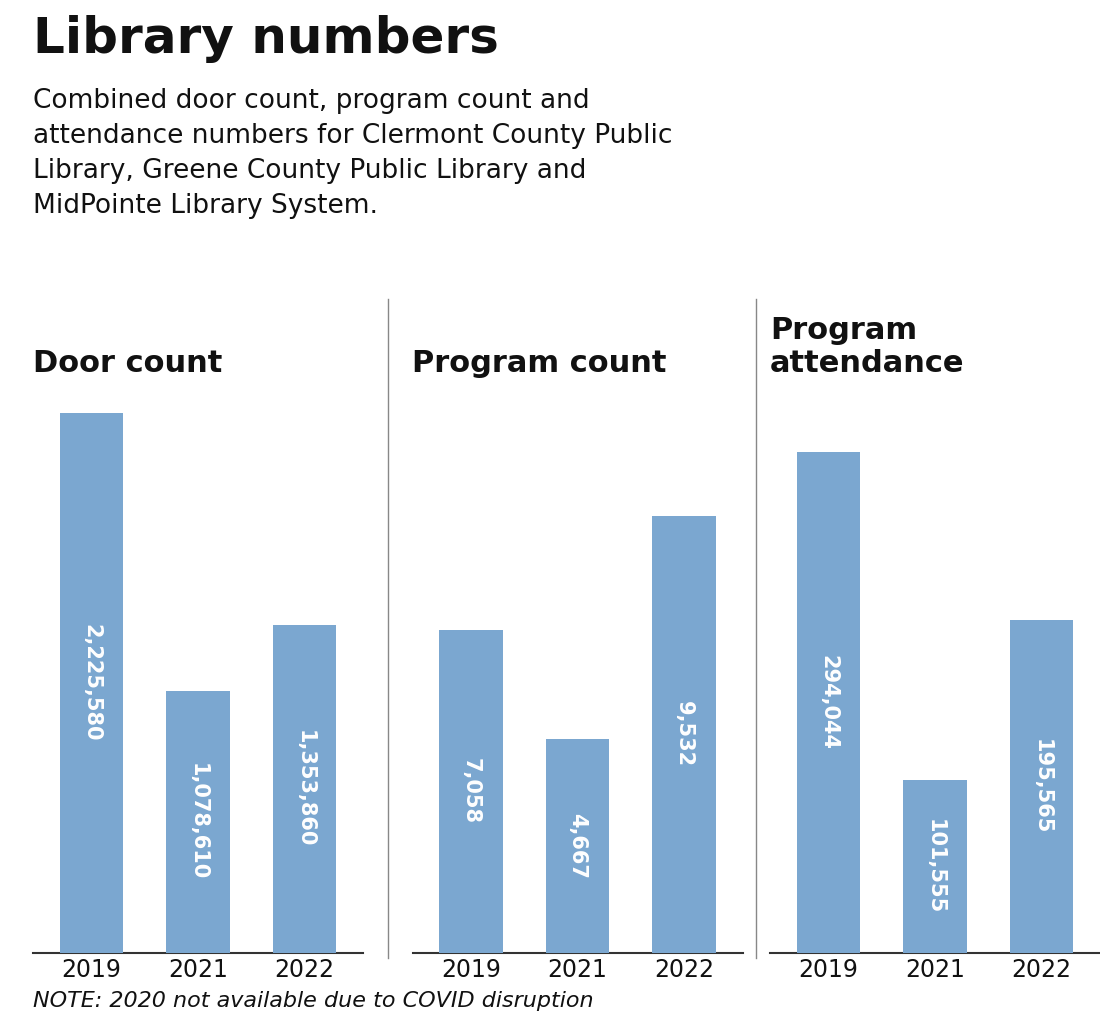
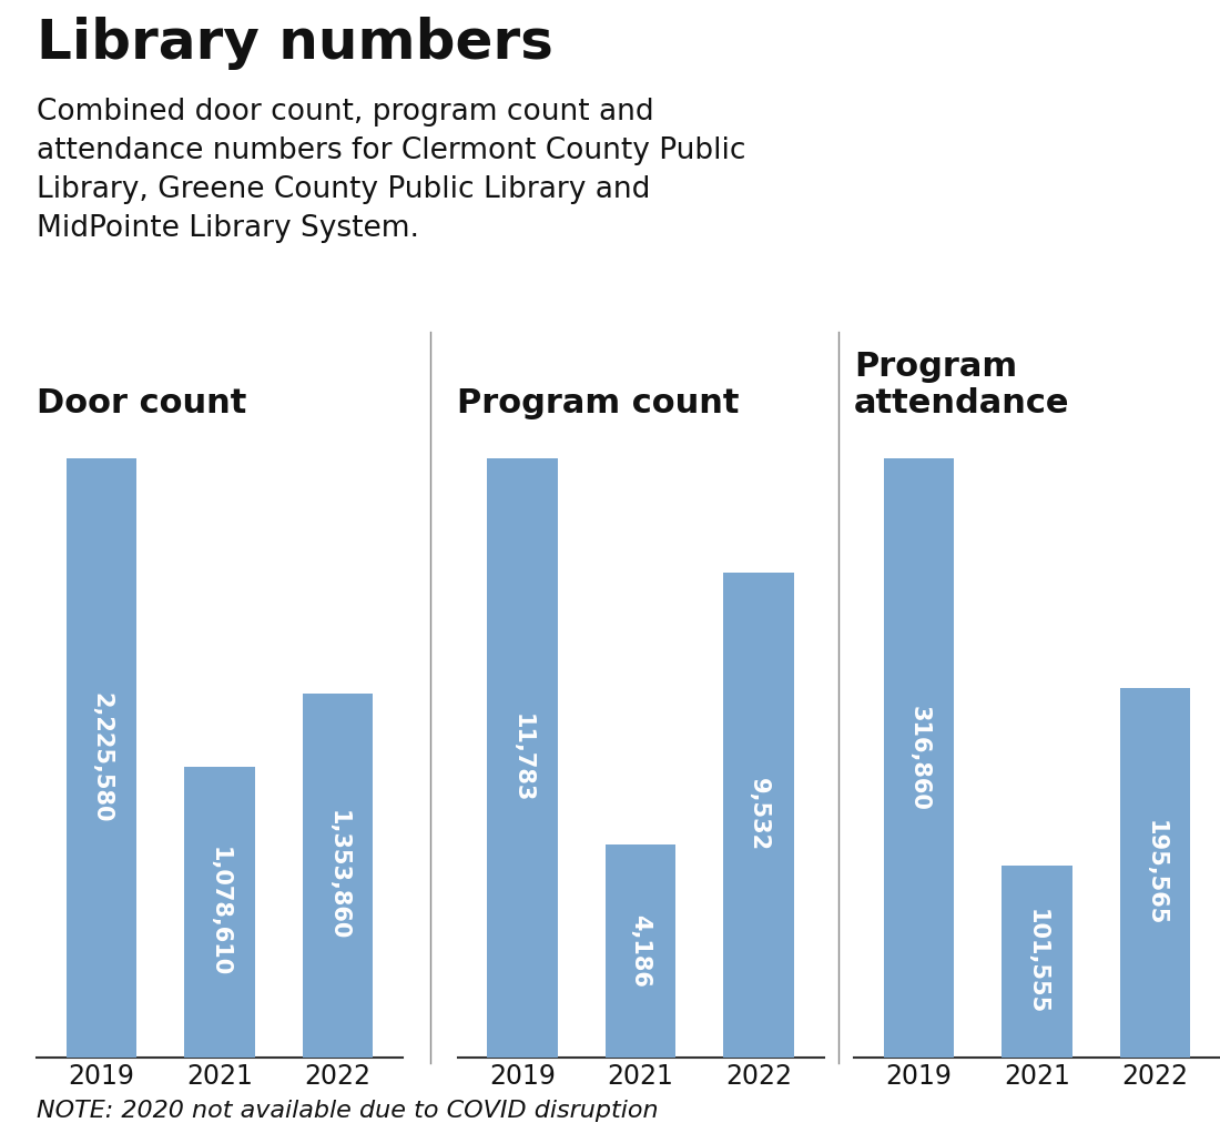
Program count/2019: 7,058 -> 11,783
Program count/2021: 4,667 -> 4,186
Program attendance/2019: 294,044 -> 316,860
